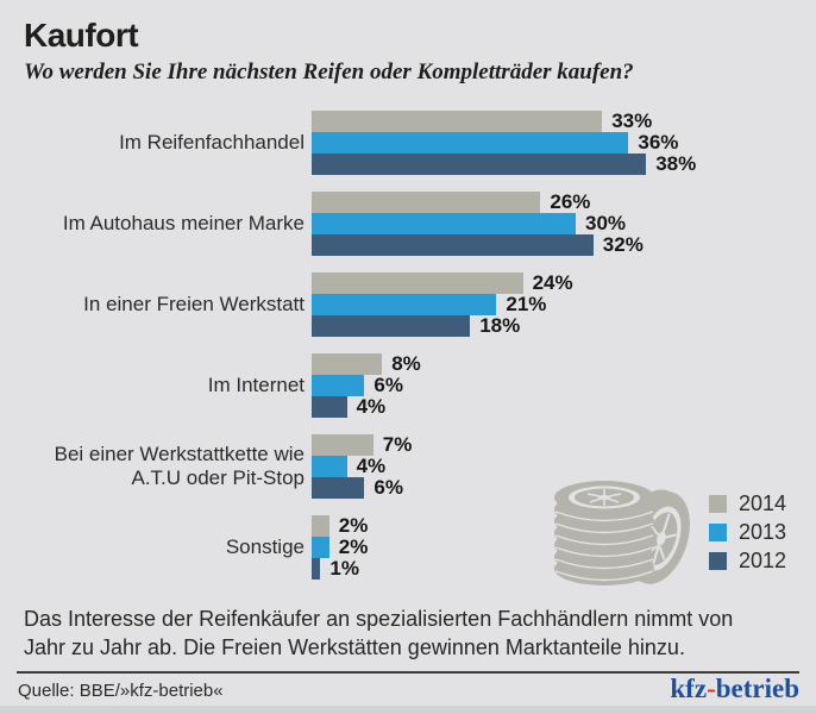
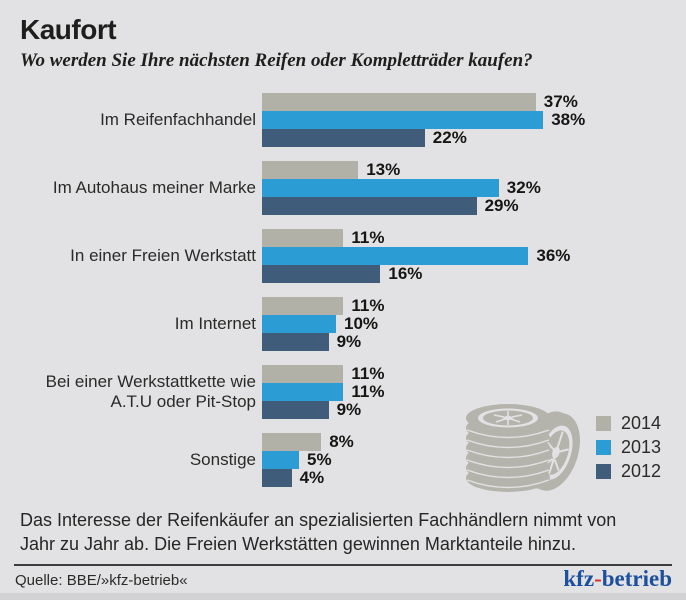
2014/Im Reifenfachhandel: 33% -> 37%
2013/Im Reifenfachhandel: 36% -> 38%
2012/Im Reifenfachhandel: 38% -> 22%
2014/Im Autohaus meiner Marke: 26% -> 13%
2013/Im Autohaus meiner Marke: 30% -> 32%
2012/Im Autohaus meiner Marke: 32% -> 29%
2014/In einer Freien Werkstatt: 24% -> 11%
2013/In einer Freien Werkstatt: 21% -> 36%
2012/In einer Freien Werkstatt: 18% -> 16%
2014/Im Internet: 8% -> 11%
2013/Im Internet: 6% -> 10%
2012/Im Internet: 4% -> 9%
2014/Bei einer Werkstattkette wie A.T.U oder Pit-Stop: 7% -> 11%
2013/Bei einer Werkstattkette wie A.T.U oder Pit-Stop: 4% -> 11%
2012/Bei einer Werkstattkette wie A.T.U oder Pit-Stop: 6% -> 9%
2014/Sonstige: 2% -> 8%
2013/Sonstige: 2% -> 5%
2012/Sonstige: 1% -> 4%
